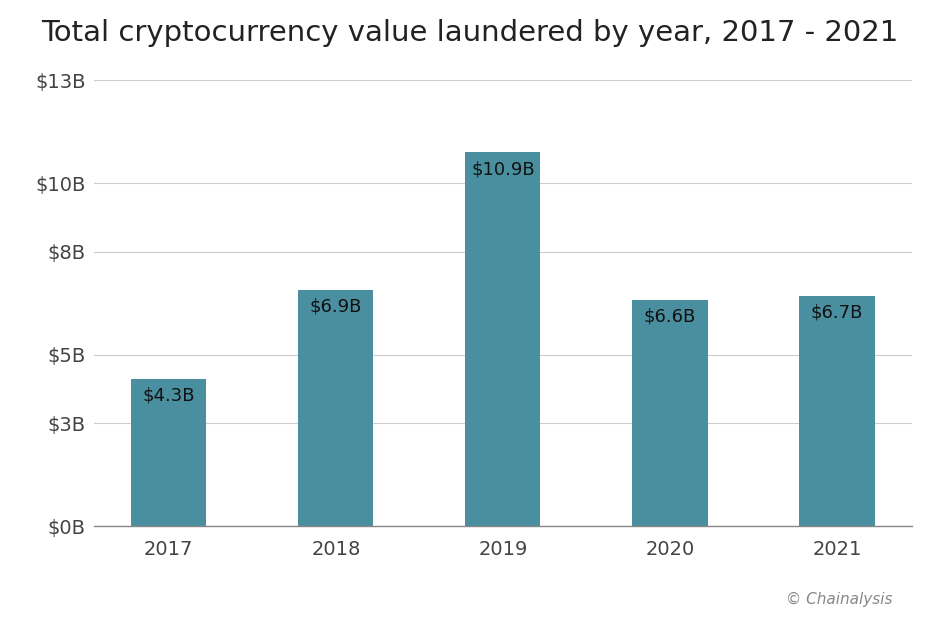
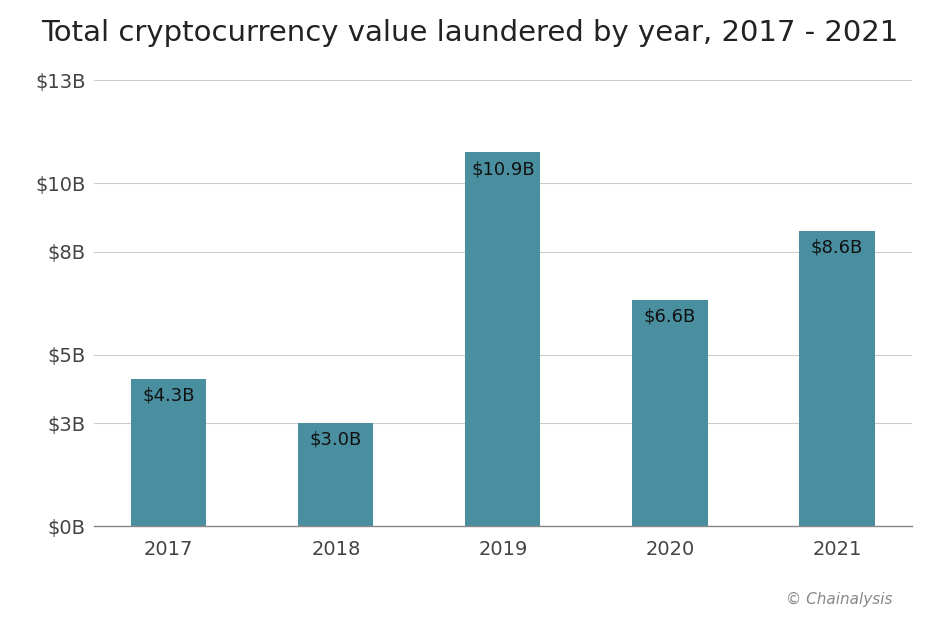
2018: $6.9B -> $3.0B
2021: $6.7B -> $8.6B
